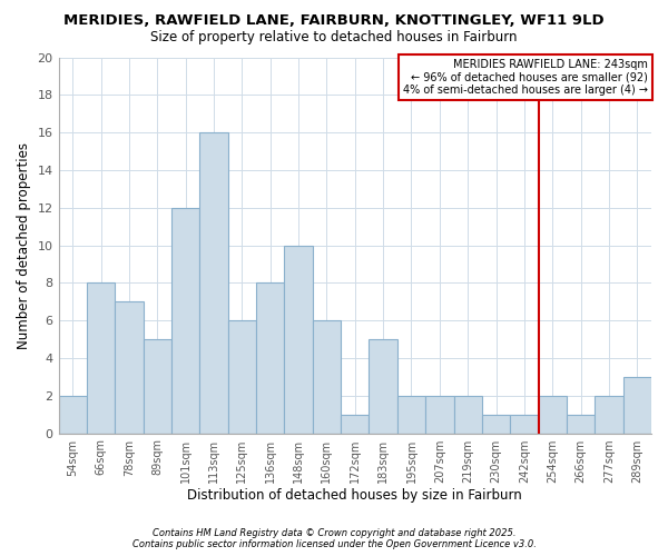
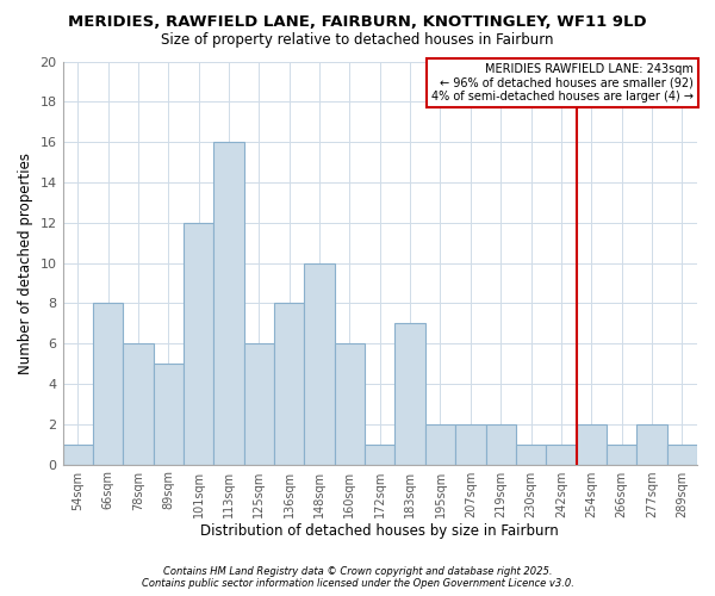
54sqm: 2 -> 1
78sqm: 7 -> 6
183sqm: 5 -> 7
289sqm: 3 -> 1
